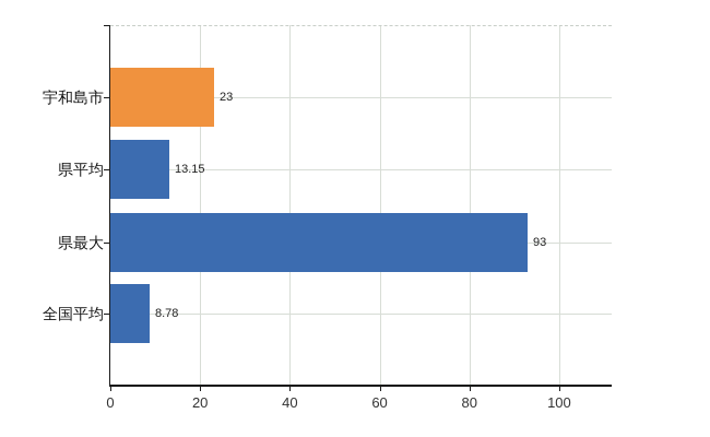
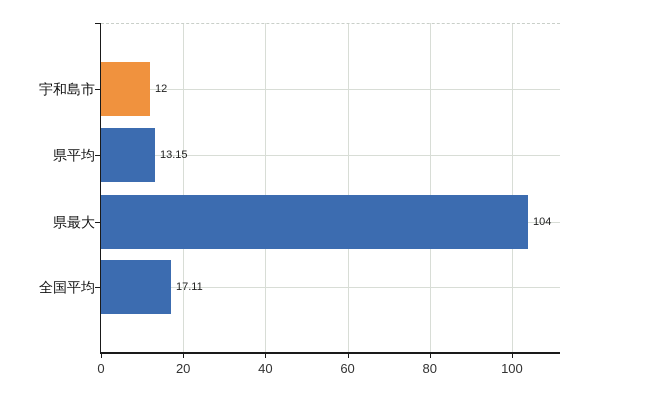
宇和島市: 23 -> 12
県最大: 93 -> 104
全国平均: 8.78 -> 17.11
